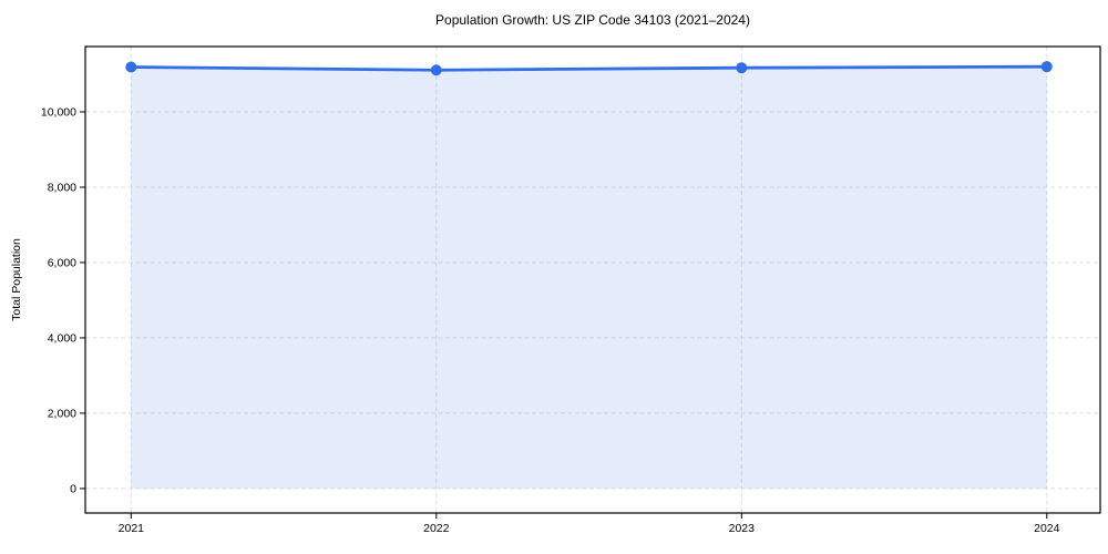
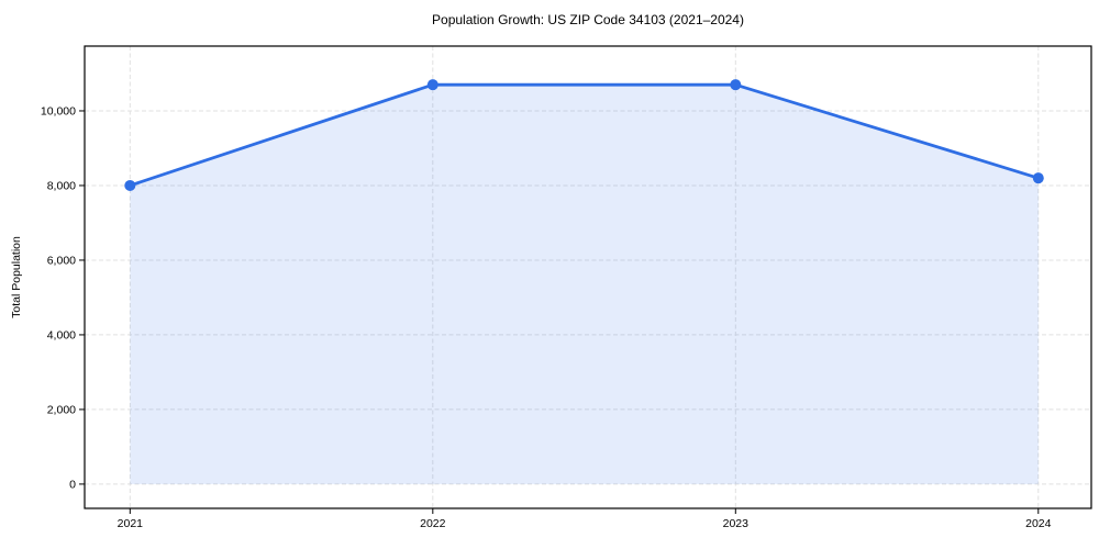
2021: 11200 -> 8000
2022: 11100 -> 10700
2023: 11200 -> 10700
2024: 11200 -> 8200
